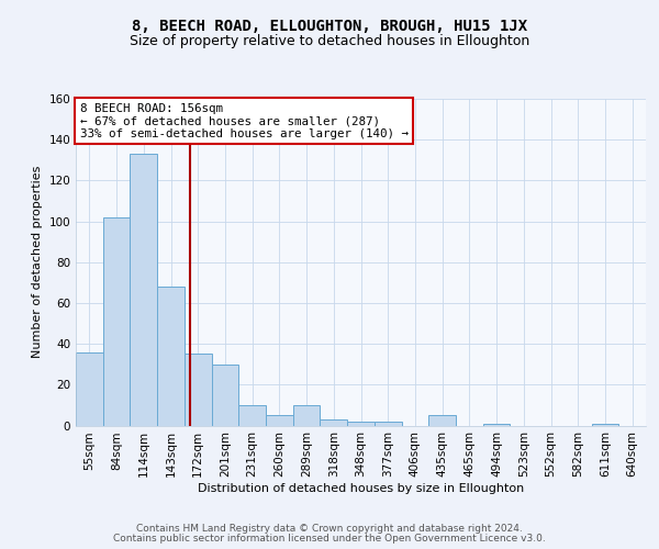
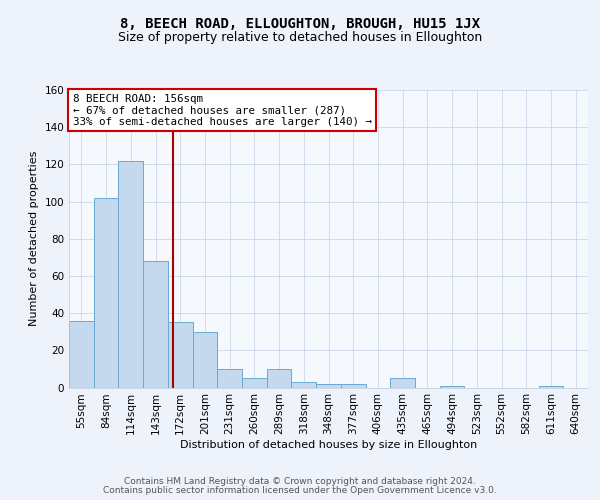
114sqm: 133 -> 122
